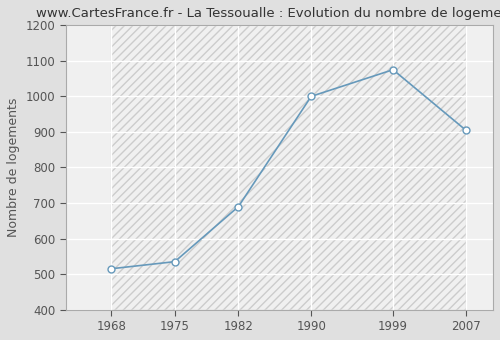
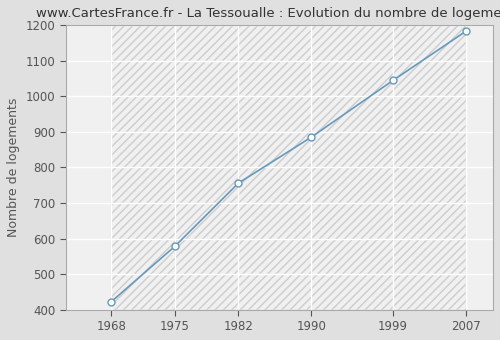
1968: 515 -> 422
1975: 535 -> 578
1982: 690 -> 756
1990: 1000 -> 885
1999: 1075 -> 1045
2007: 905 -> 1183
